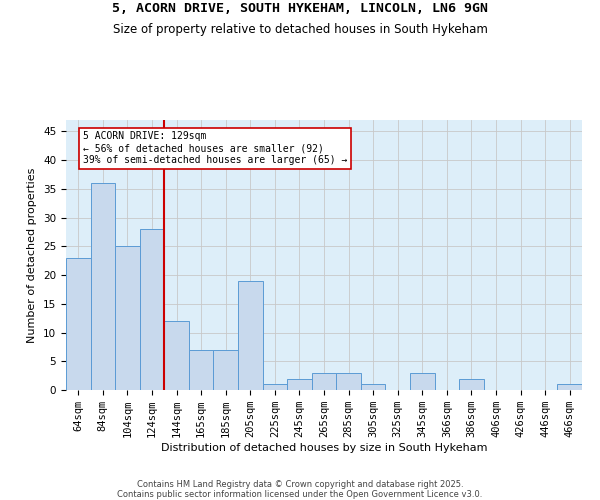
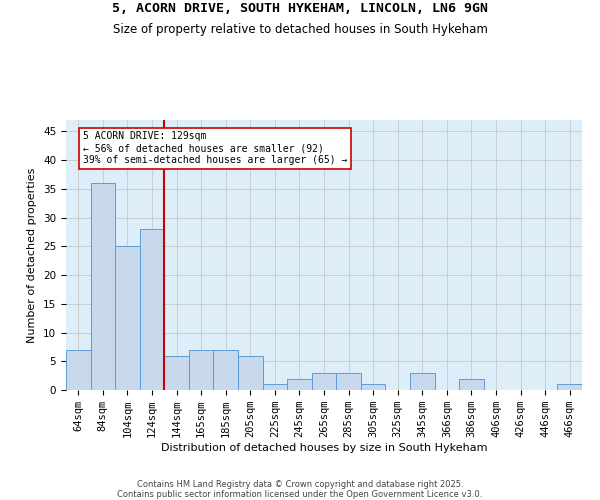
64sqm: 23 -> 7
144sqm: 12 -> 6
205sqm: 19 -> 6
